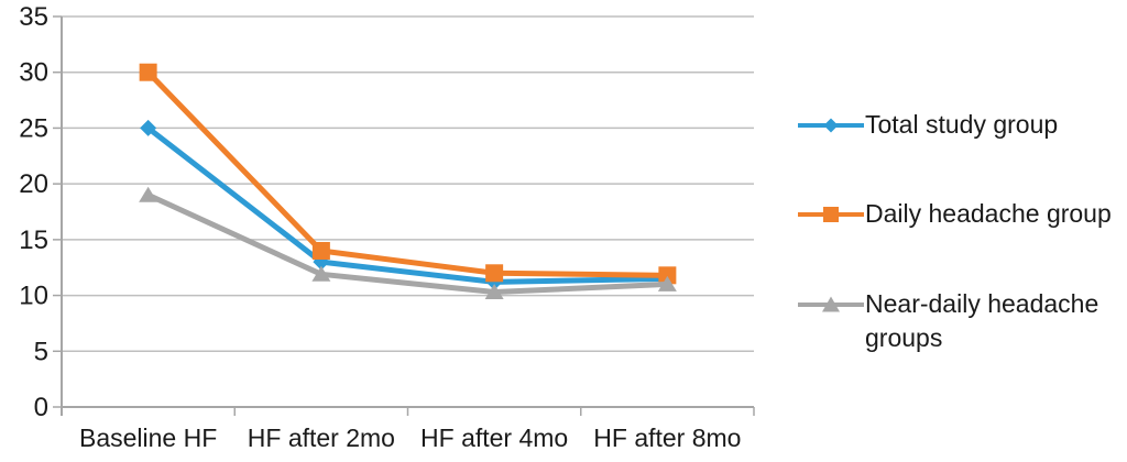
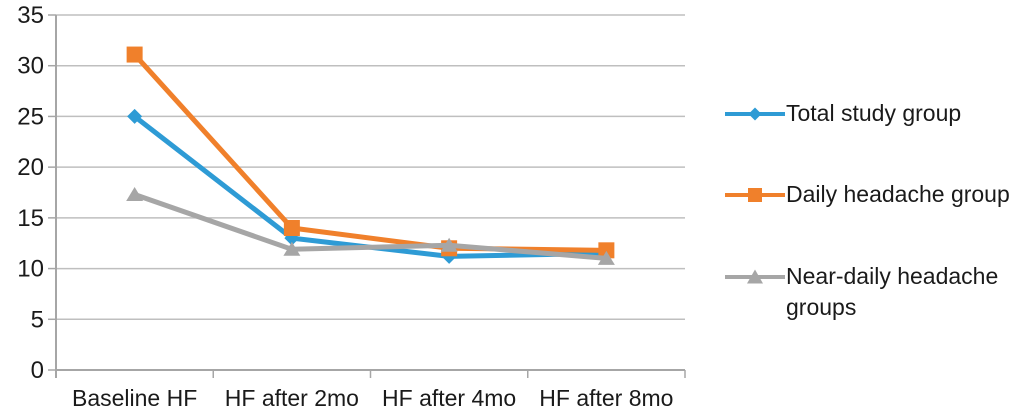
Daily headache group/Baseline HF: 30.0 -> 31.1
Near-daily headache groups/Baseline HF: 19.0 -> 17.3
Near-daily headache groups/HF after 4mo: 10.3 -> 12.3
